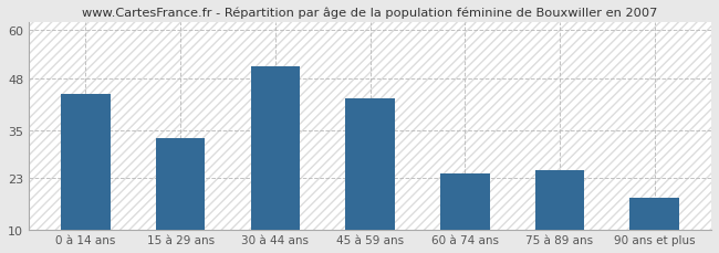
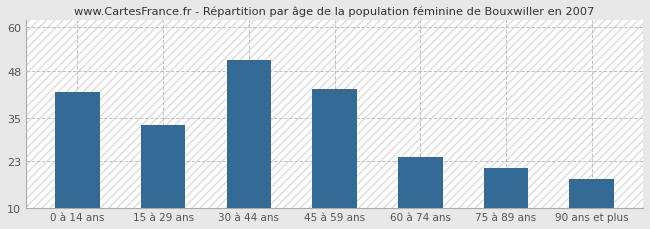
0 à 14 ans: 44 -> 42
75 à 89 ans: 25 -> 21
